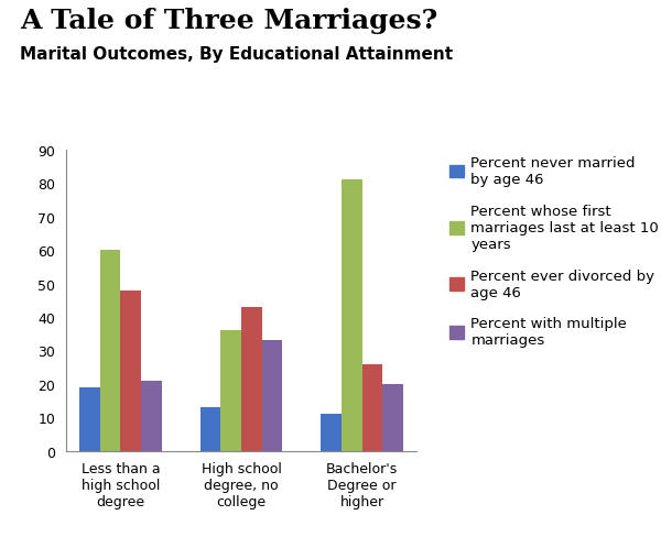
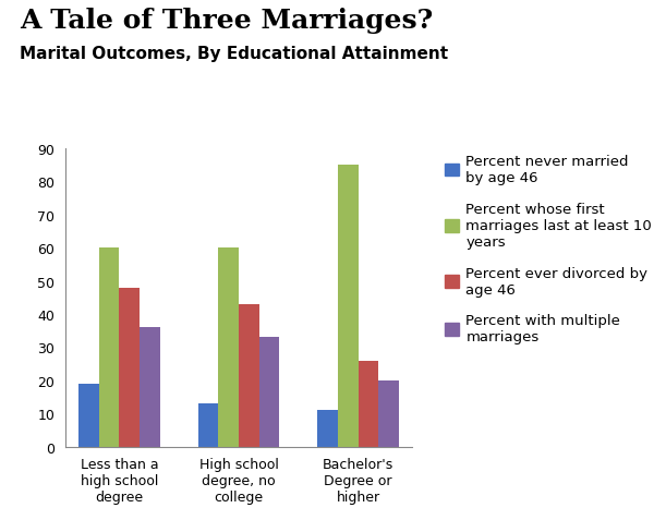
Percent with multiple marriages/Less than a high school degree: 21 -> 36
Percent whose first marriages last at least 10 years/High school degree, no college: 36 -> 60
Percent whose first marriages last at least 10 years/Bachelor's Degree or higher: 81 -> 85
